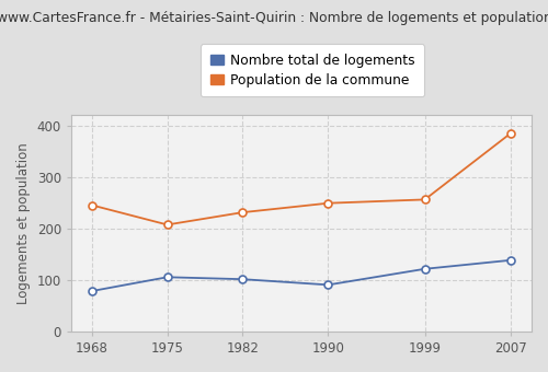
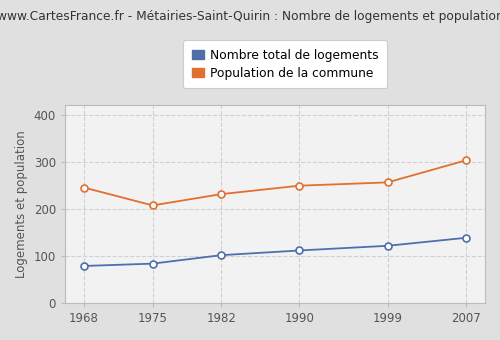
Nombre total de logements/1975: 105 -> 83
Nombre total de logements/1990: 90 -> 111
Population de la commune/2007: 385 -> 303
